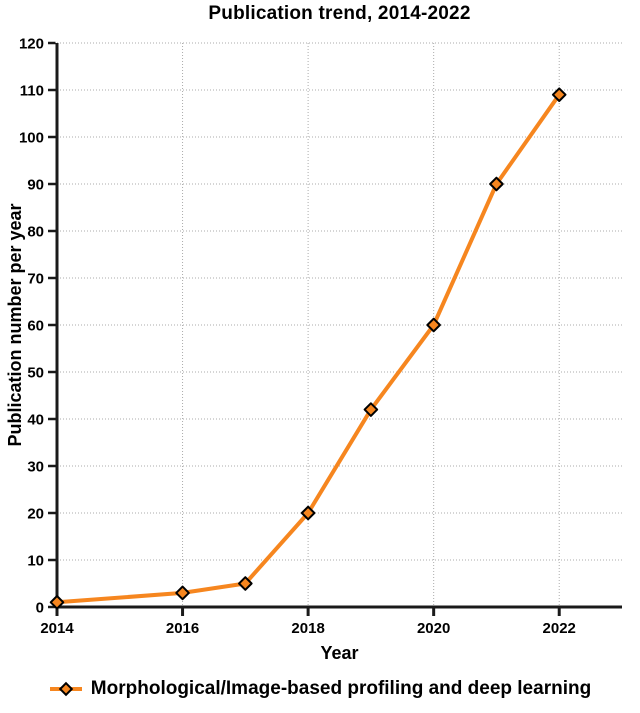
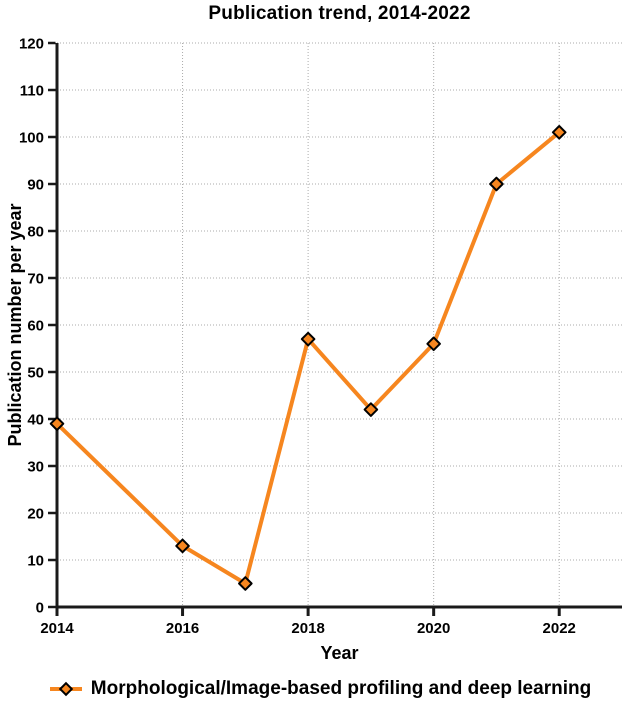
2014: 1 -> 39
2016: 3 -> 13
2018: 20 -> 57
2020: 60 -> 56
2022: 109 -> 101
